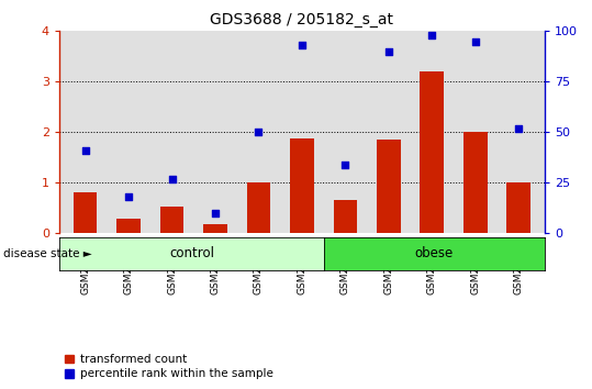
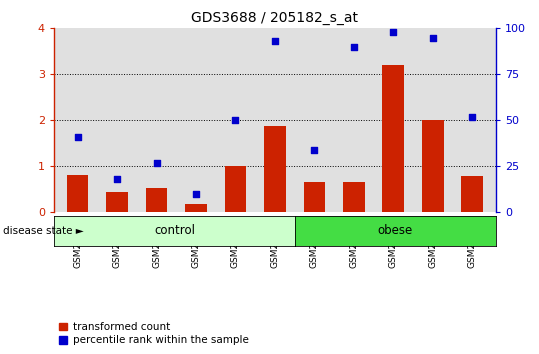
transformed count/GSM243216: 0.30 -> 0.45
transformed count/GSM243226: 1.85 -> 0.65
transformed count/GSM243275: 1.00 -> 0.80
